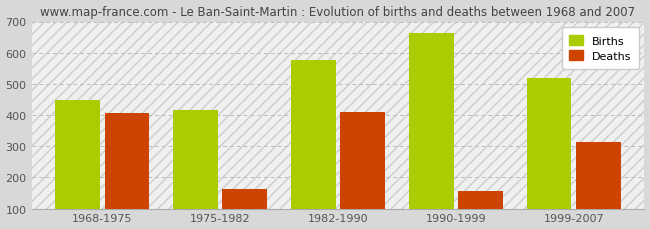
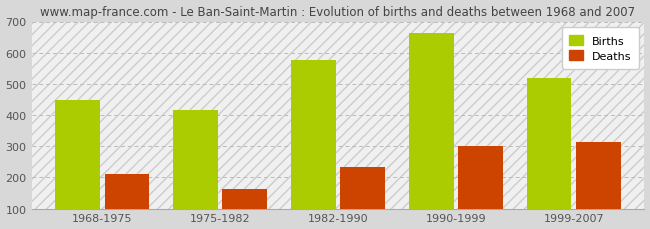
Deaths/1968-1975: 405 -> 210
Deaths/1982-1990: 410 -> 234
Deaths/1990-1999: 155 -> 302
